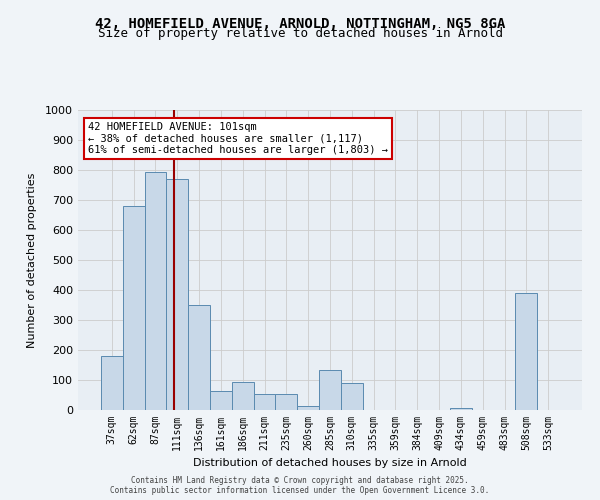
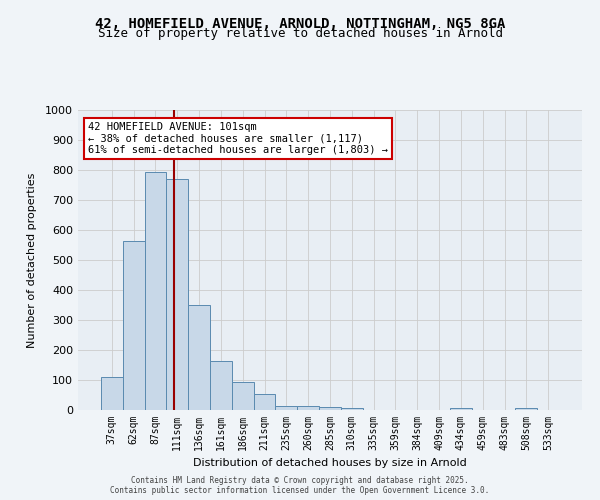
37sqm: 180 -> 110
62sqm: 680 -> 565
161sqm: 65 -> 165
235sqm: 55 -> 15
285sqm: 135 -> 10
310sqm: 90 -> 8
508sqm: 390 -> 8
